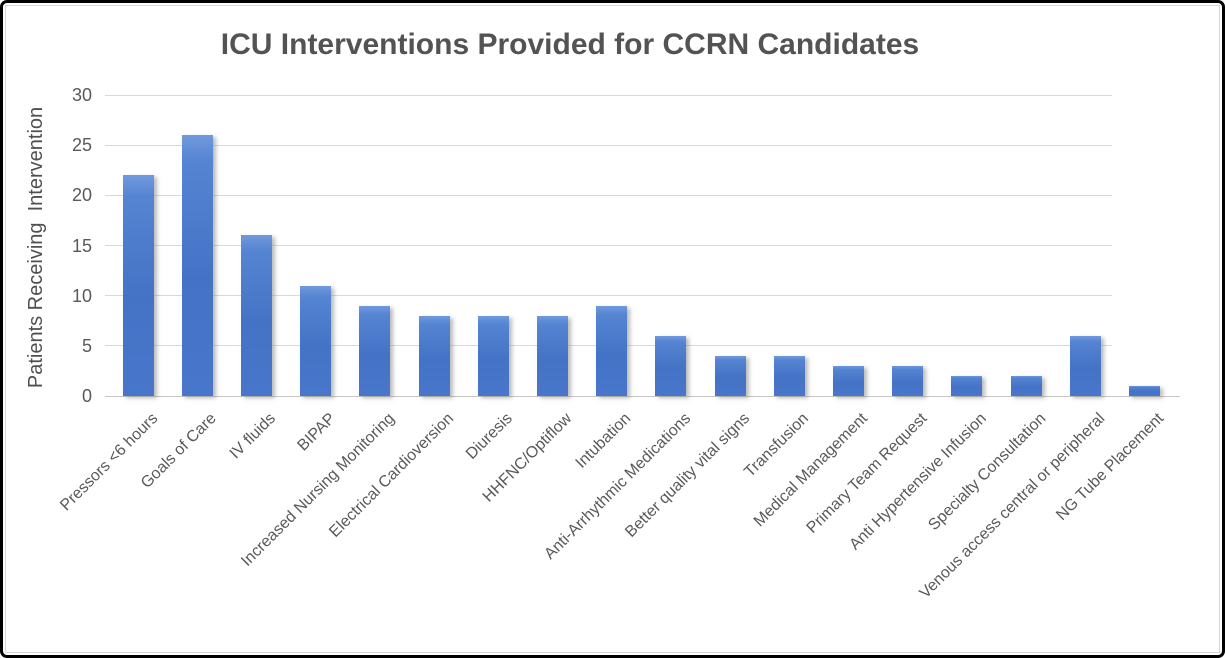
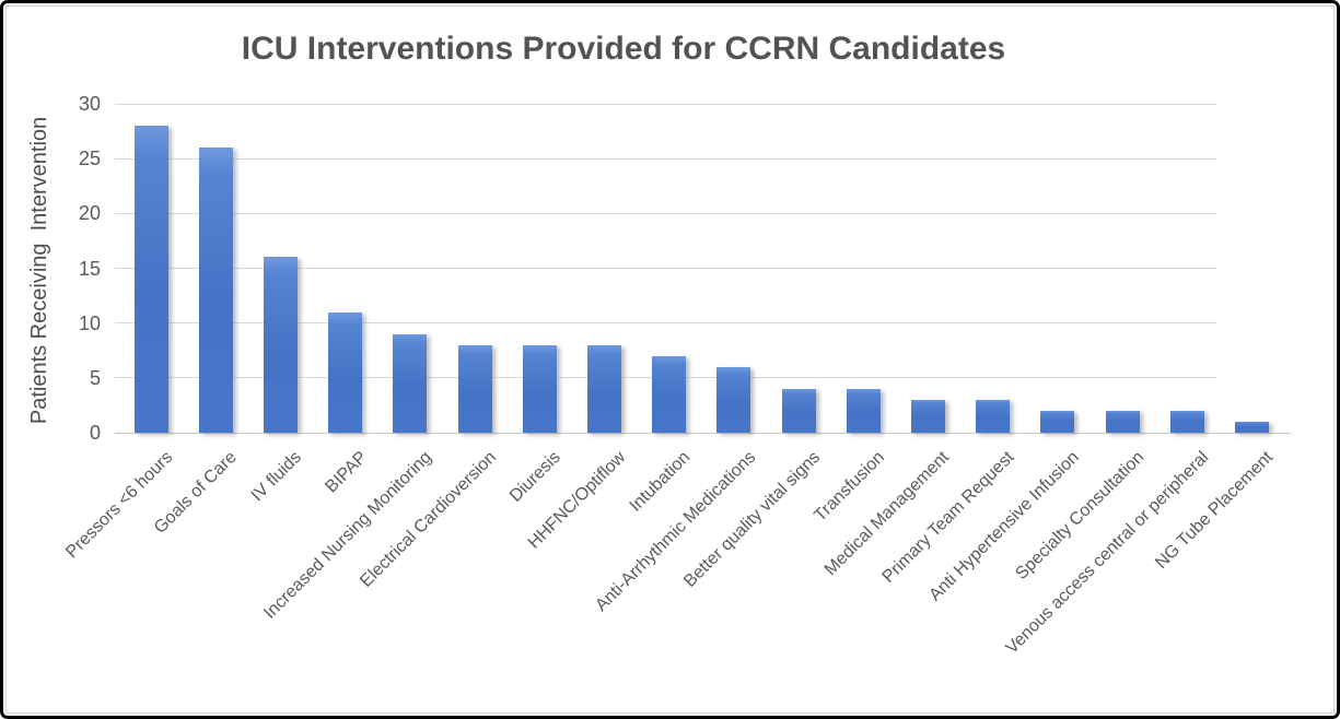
Pressors <6 hours: 22 -> 28
Intubation: 9 -> 7
Venous access central or peripheral: 6 -> 2
